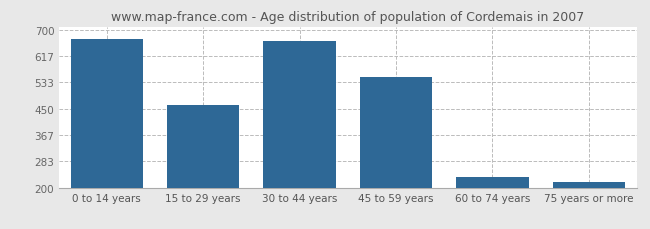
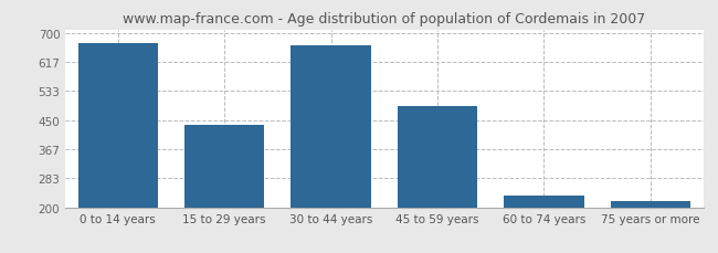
15 to 29 years: 462 -> 435
45 to 59 years: 550 -> 490
